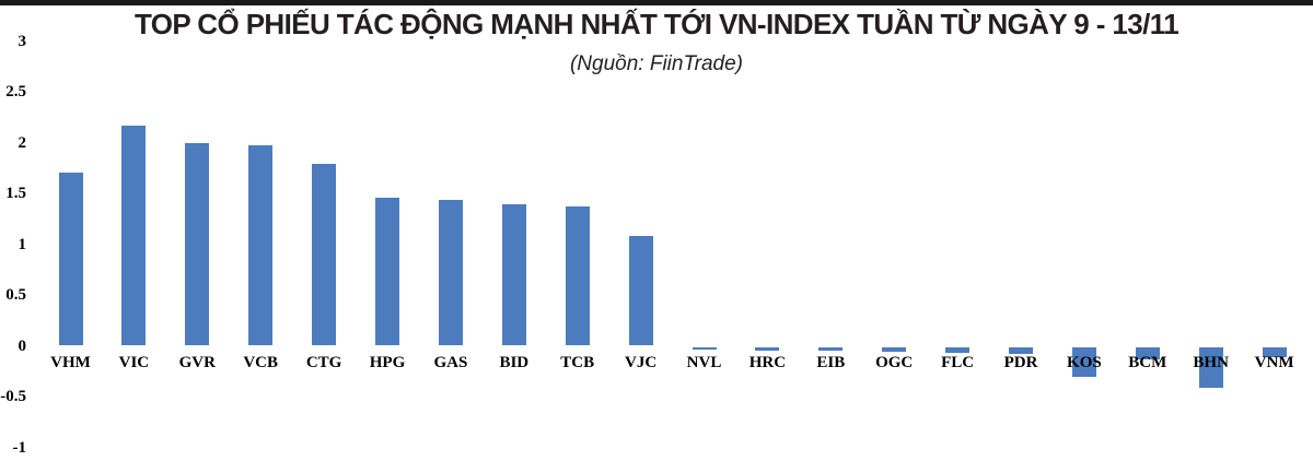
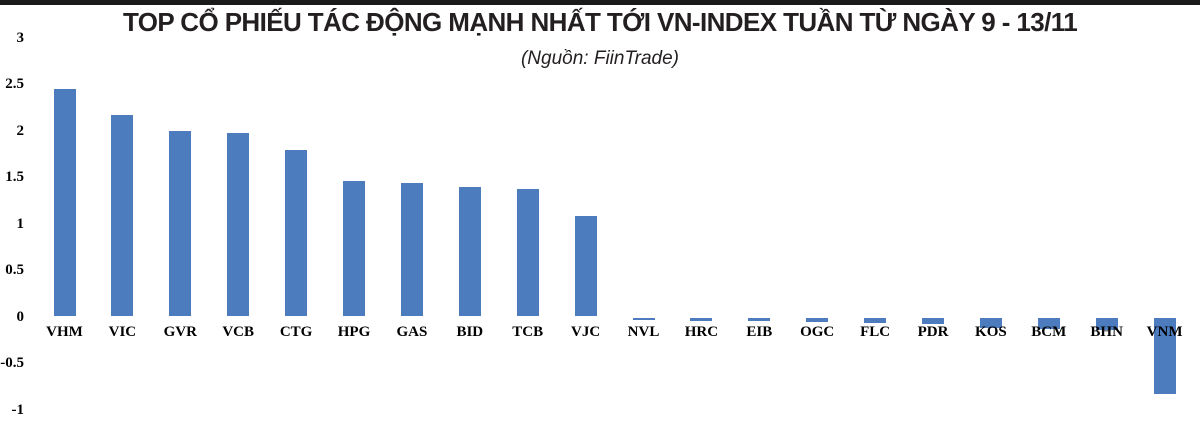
VHM: 1.7 -> 2.5
KOS: -0.3 -> -0.1
BHN: -0.4 -> -0.1
VNM: -0.1 -> -0.8
